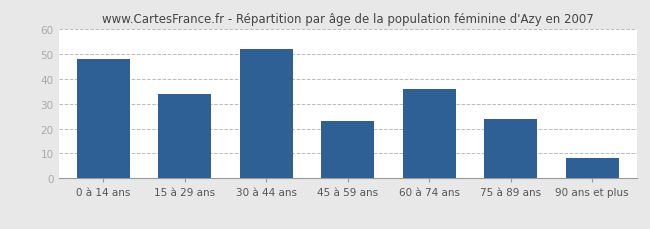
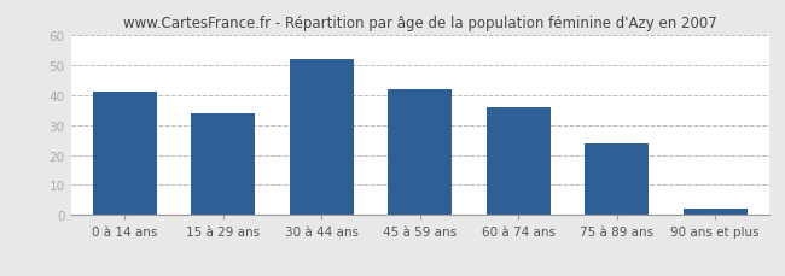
0 à 14 ans: 48 -> 41
45 à 59 ans: 23 -> 42
90 ans et plus: 8 -> 2
